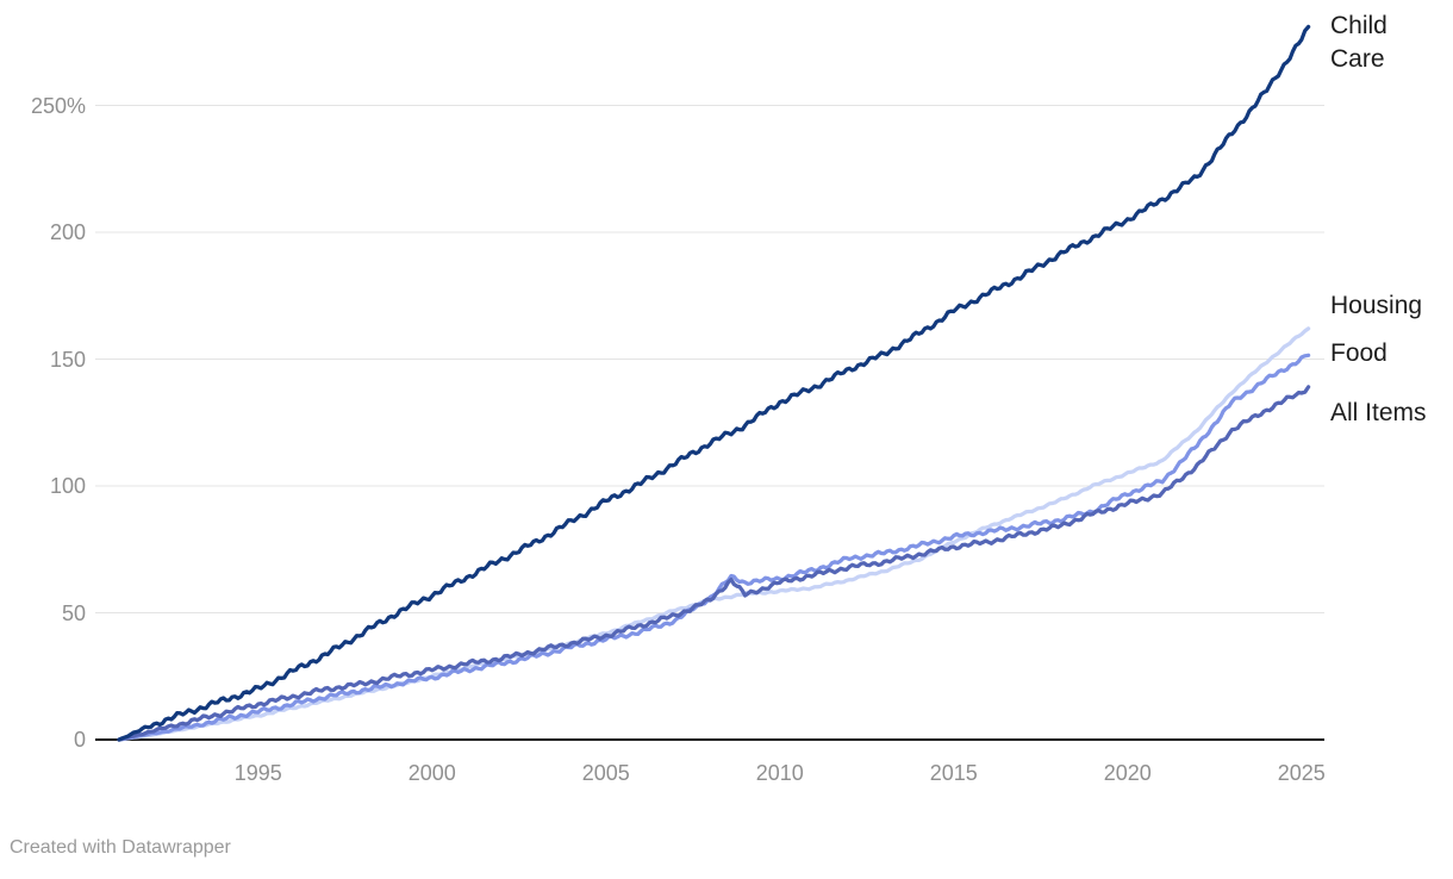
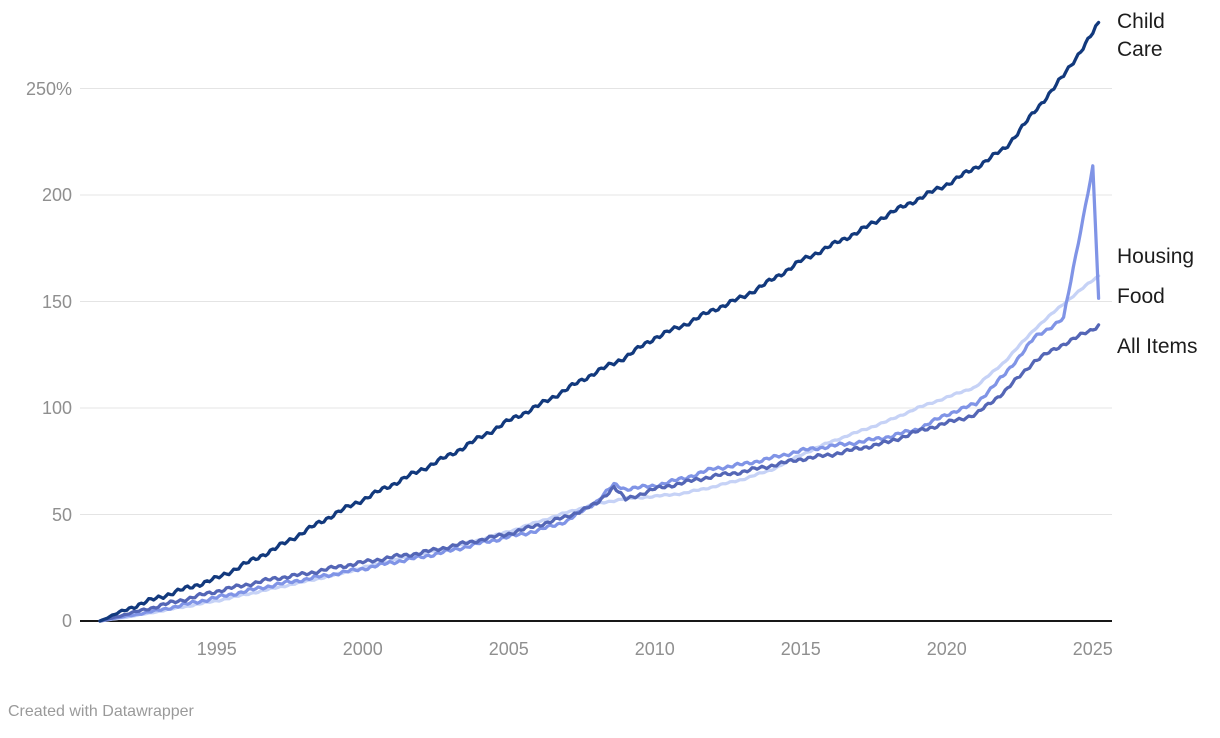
Food/2025: 150% -> 213%
